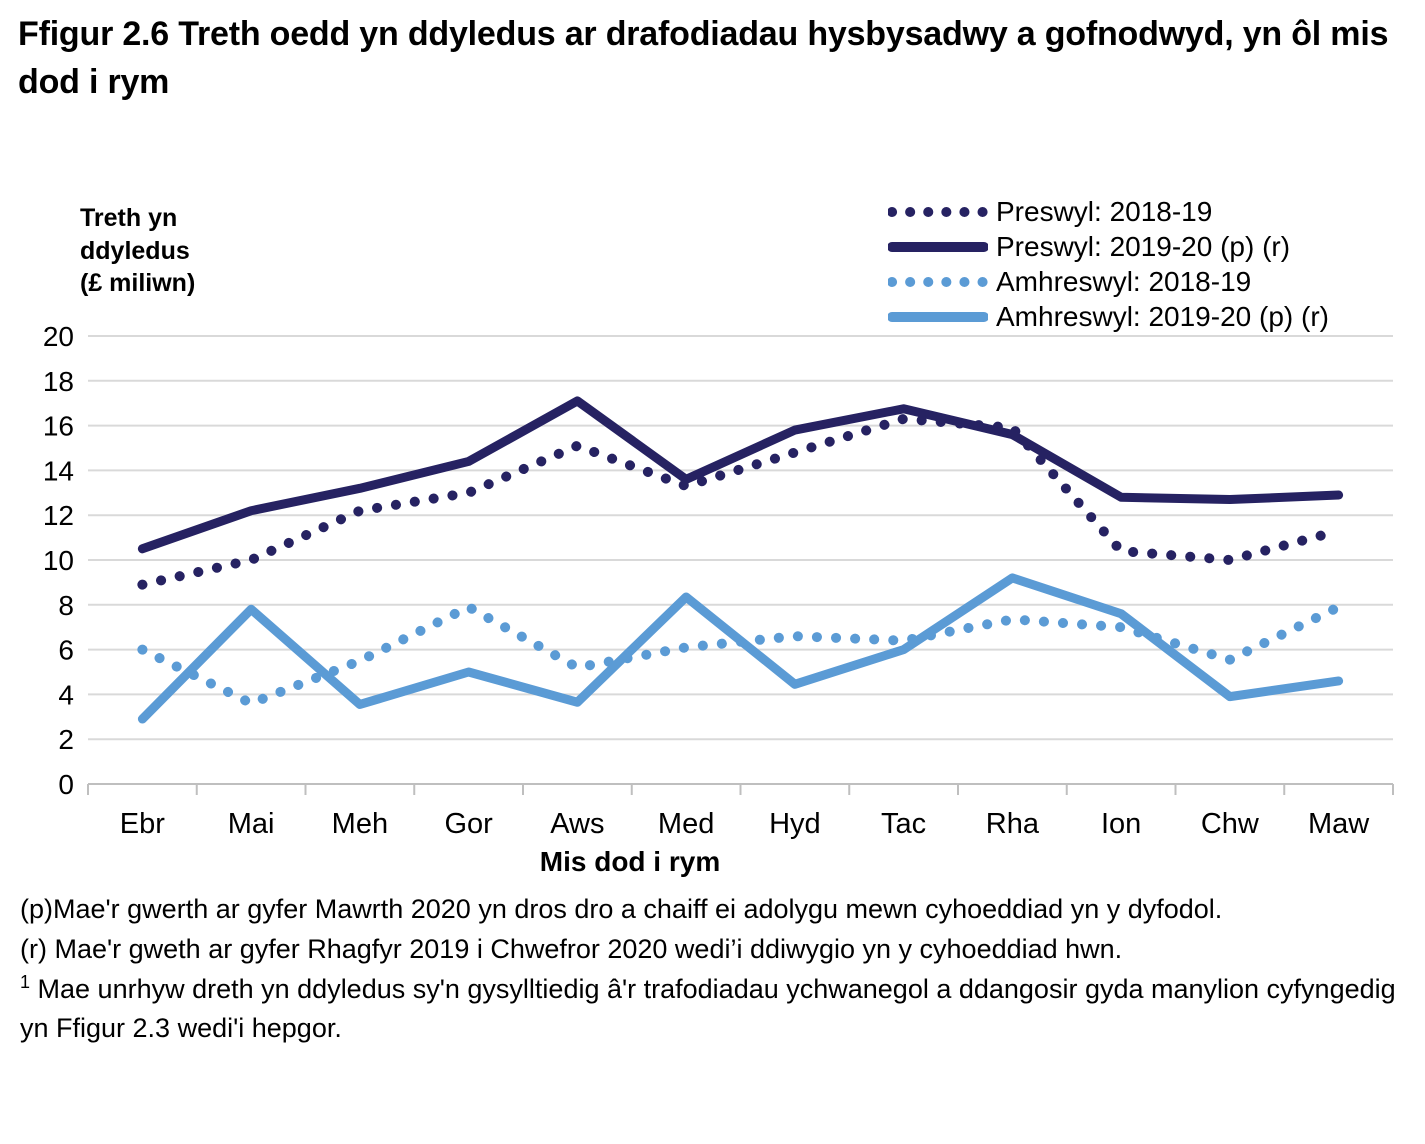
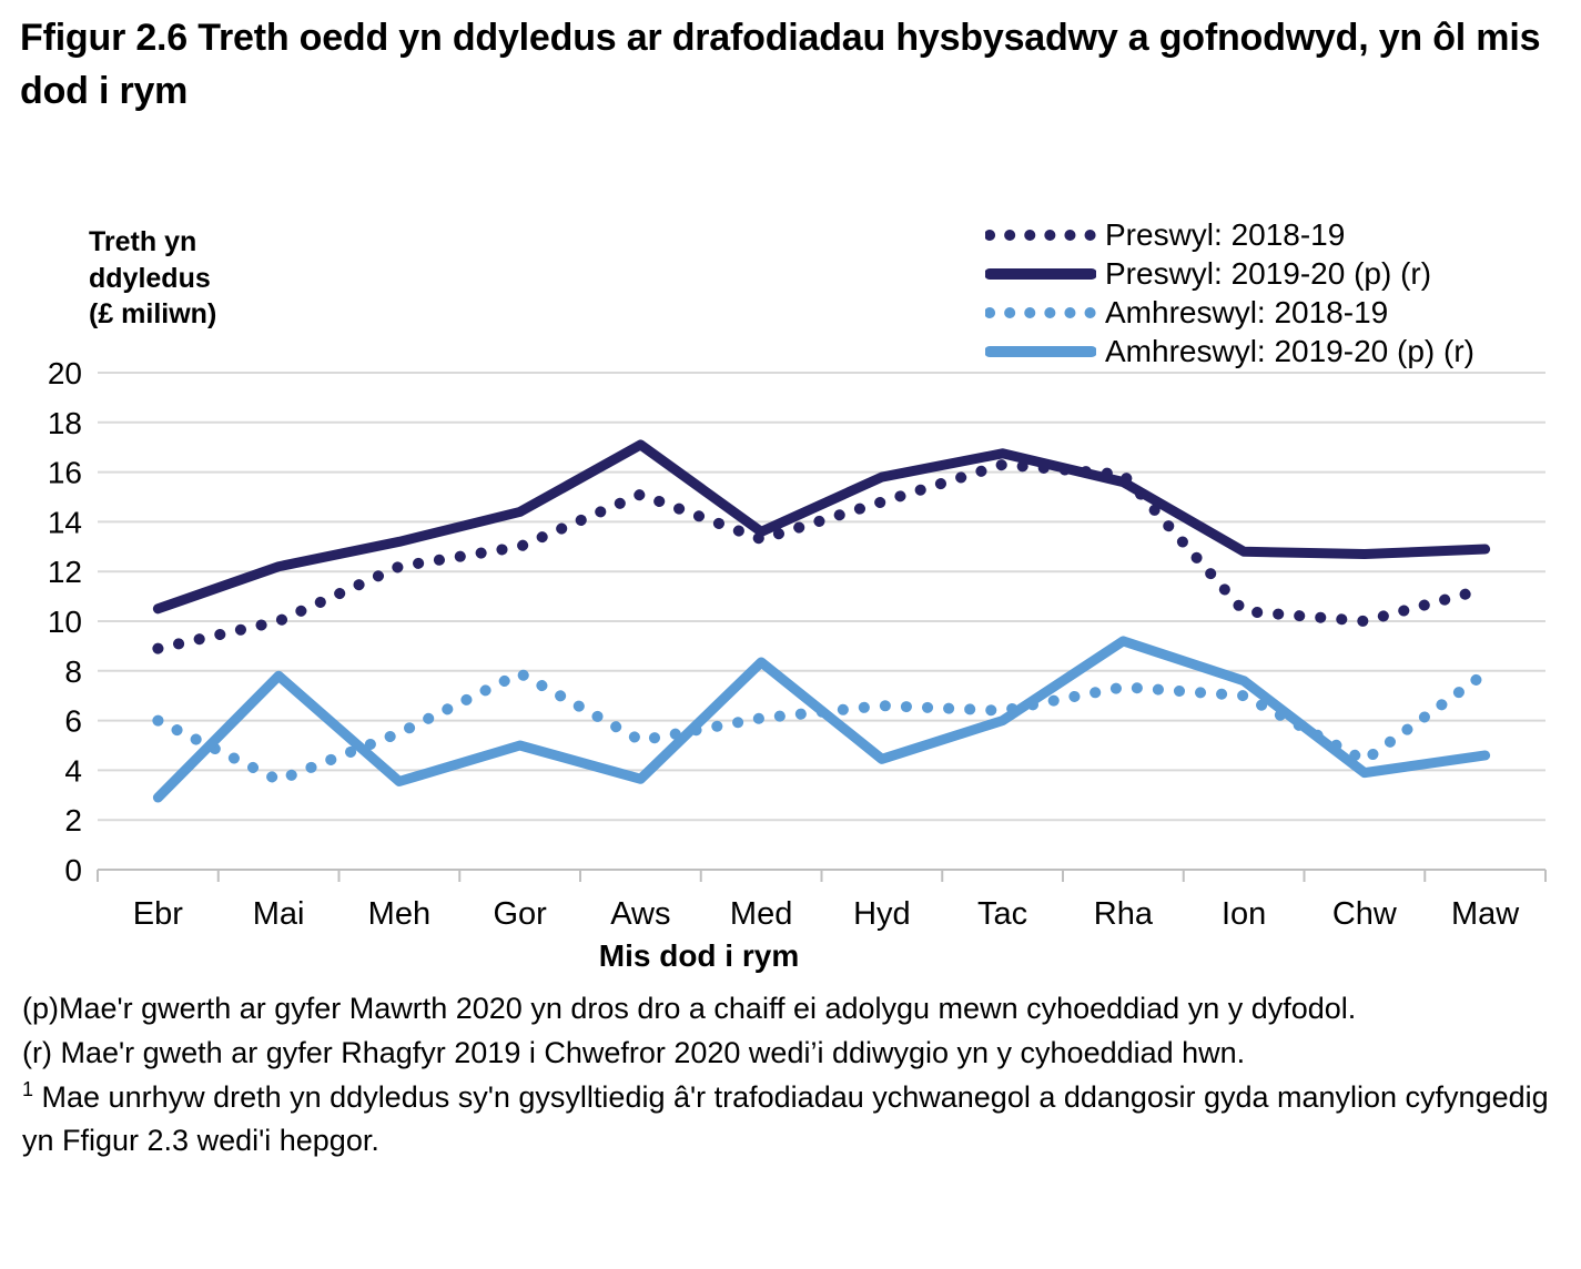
Amhreswyl: 2018-19/Chw: 5.5 -> 4.4
